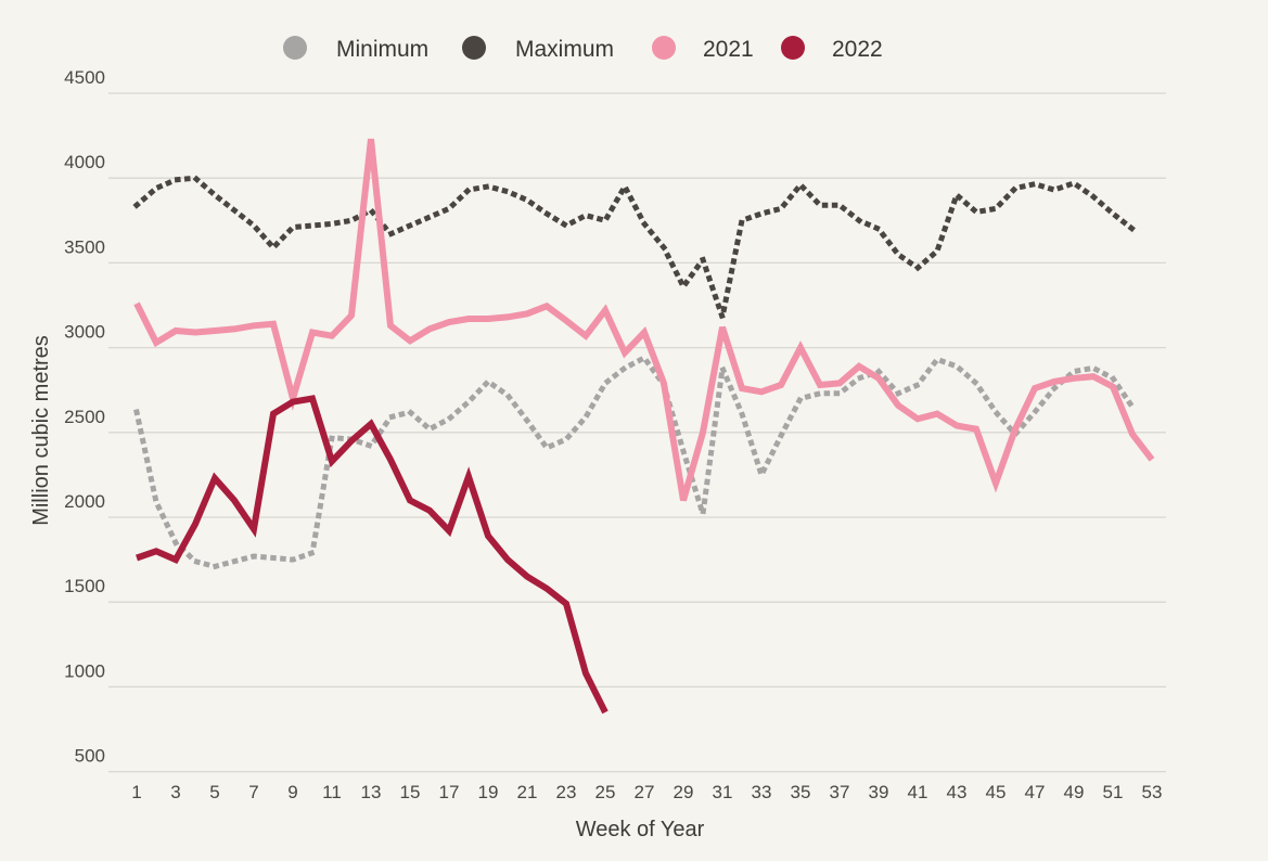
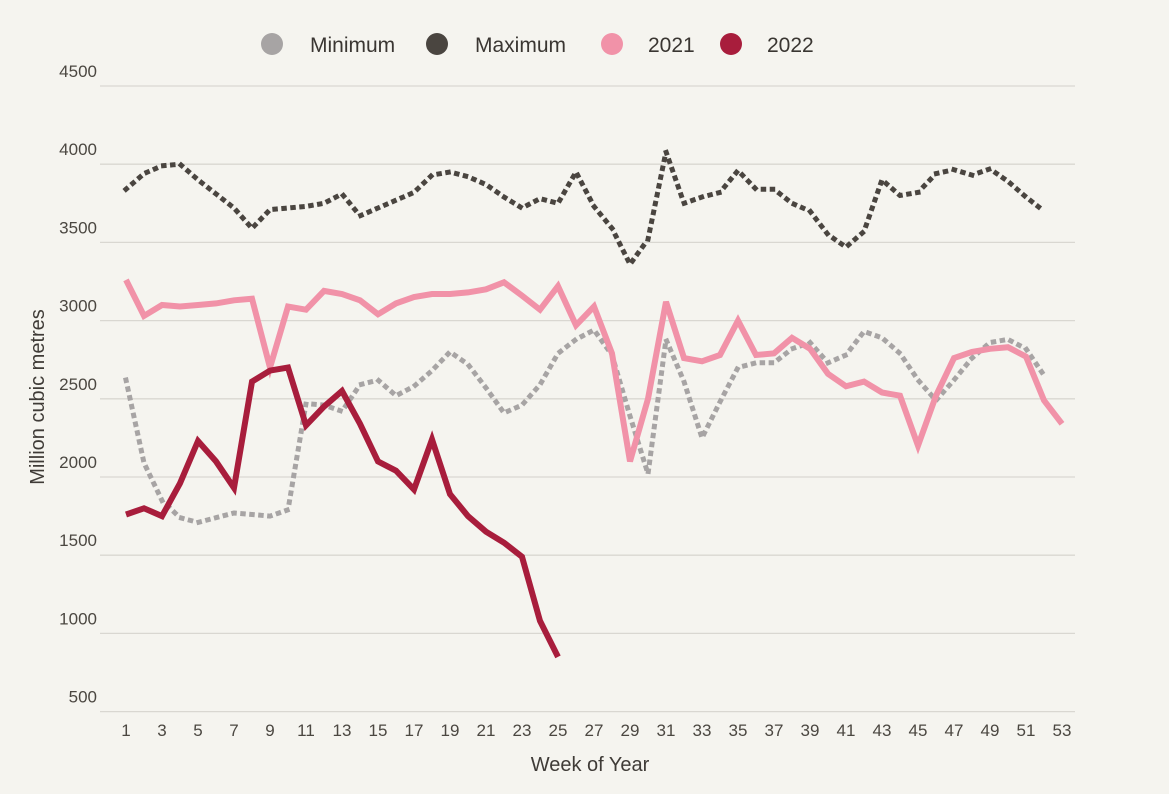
2021/13: 4230 -> 3170
Maximum/31: 3180 -> 4080
